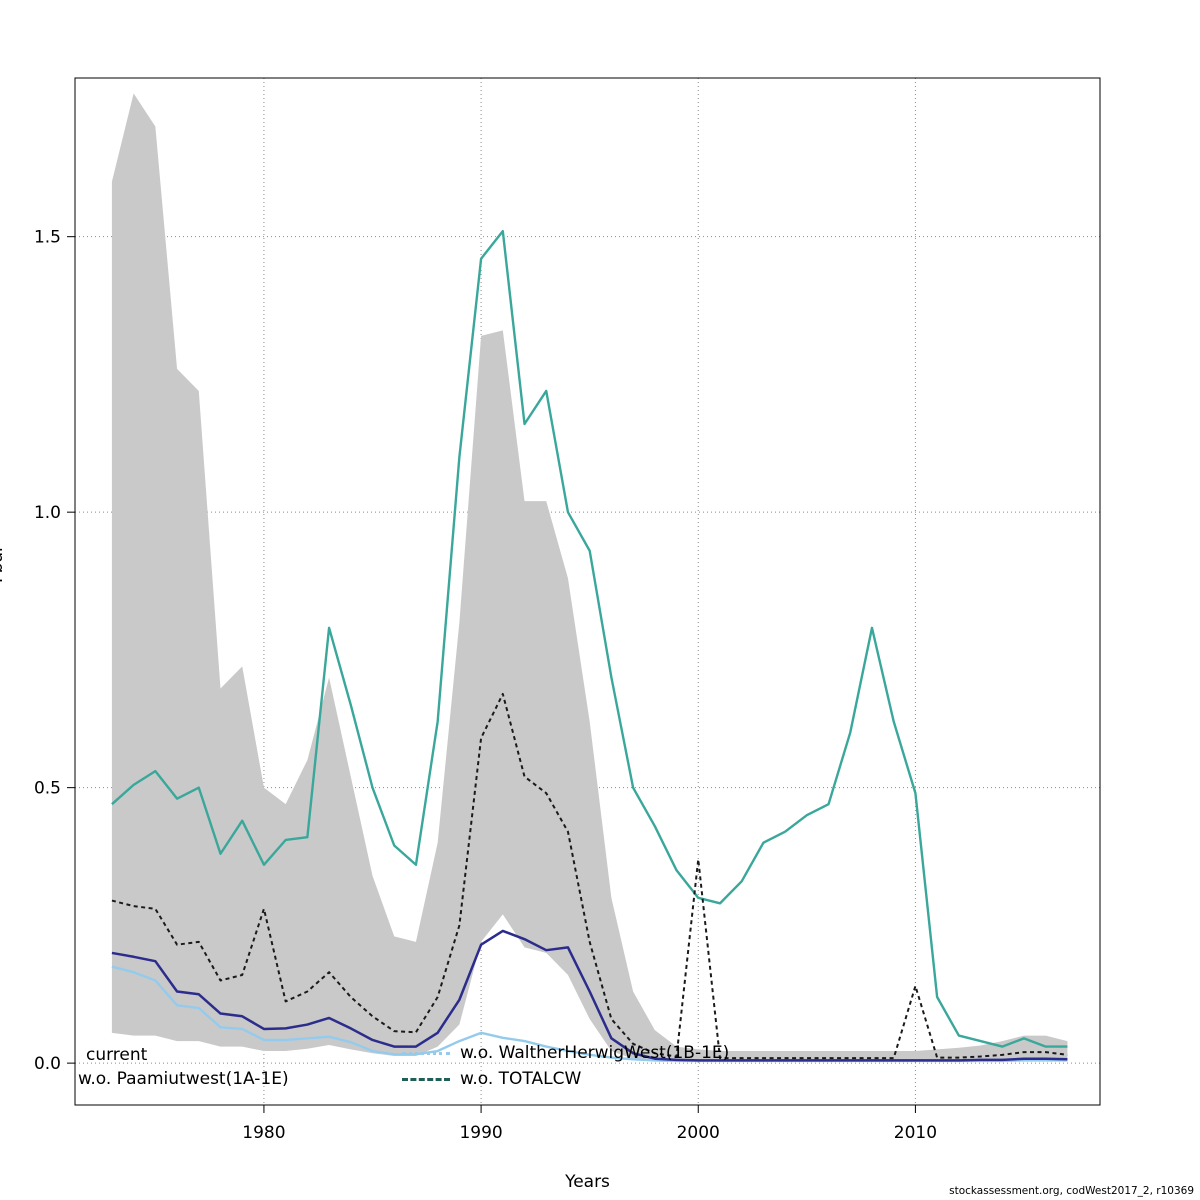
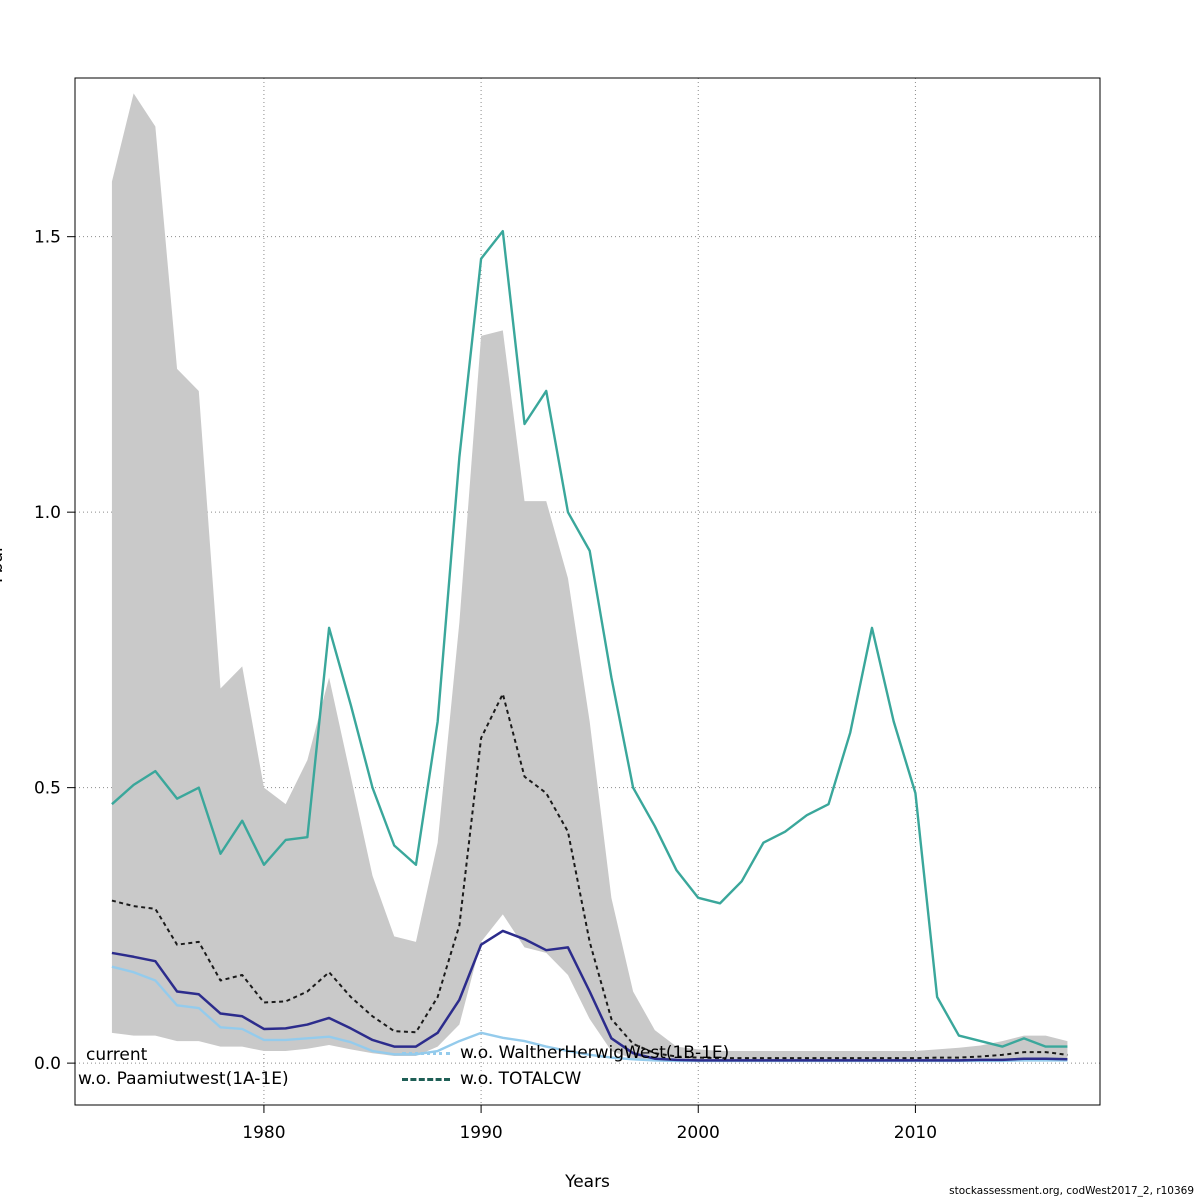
current/1980: 0.28 -> 0.11
current/2000: 0.37 -> 0.01
current/2010: 0.14 -> 0.01
